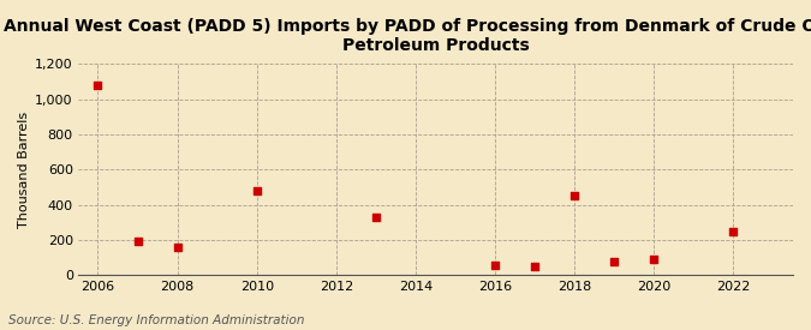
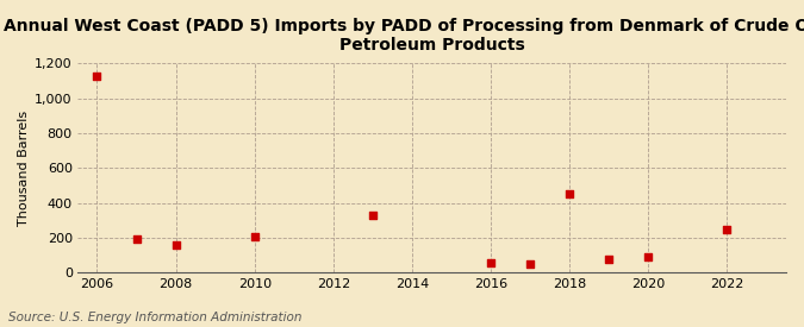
2006: 1,080 -> 1,130
2010: 480 -> 210
